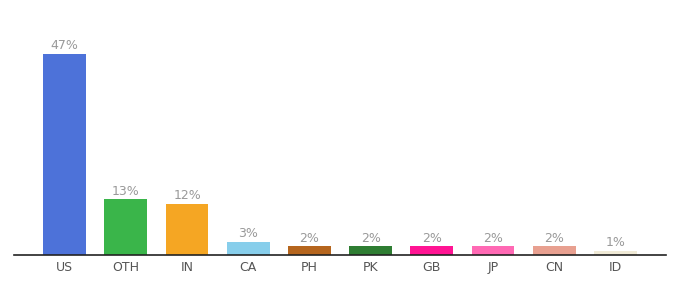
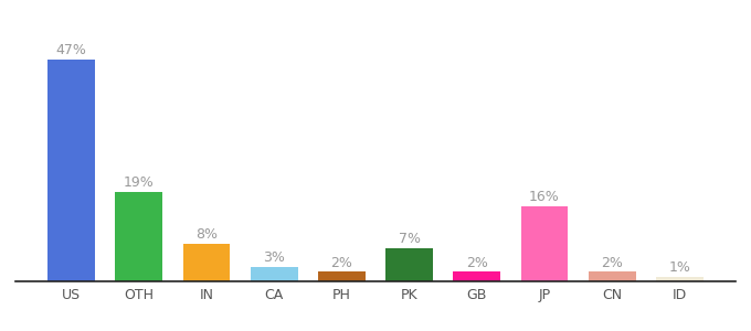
OTH: 13% -> 19%
IN: 12% -> 8%
PK: 2% -> 7%
JP: 2% -> 16%
